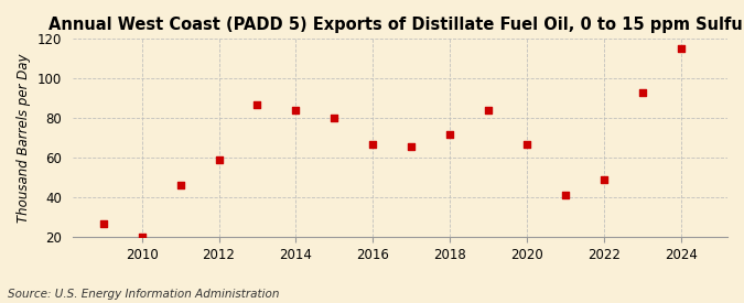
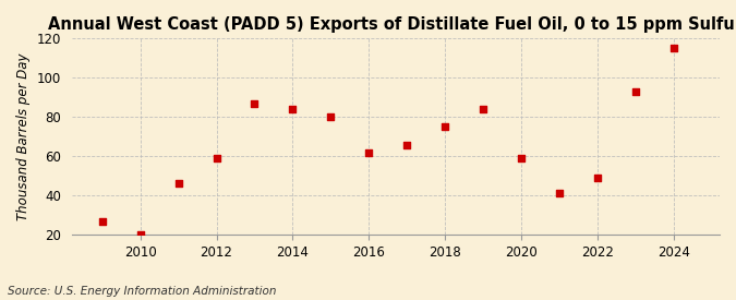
2016: 67 -> 62
2018: 72 -> 75
2020: 67 -> 59
